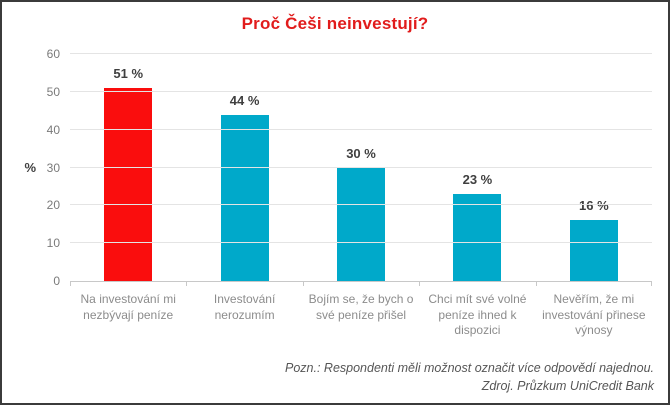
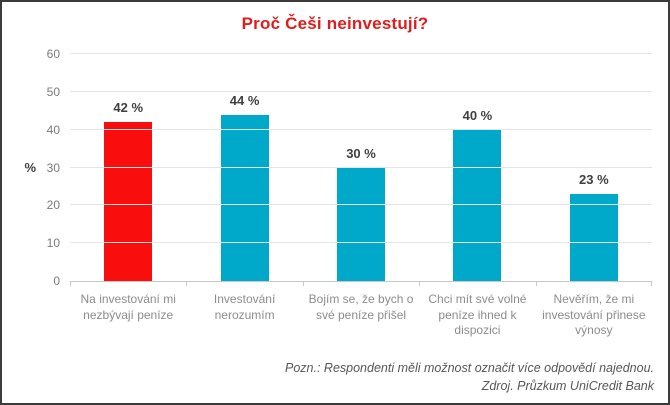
Na investování mi nezbývají peníze: 51 -> 42
Chci mít své volné peníze ihned k dispozici: 23 -> 40
Nevěřím, že mi investování přinese výnosy: 16 -> 23
